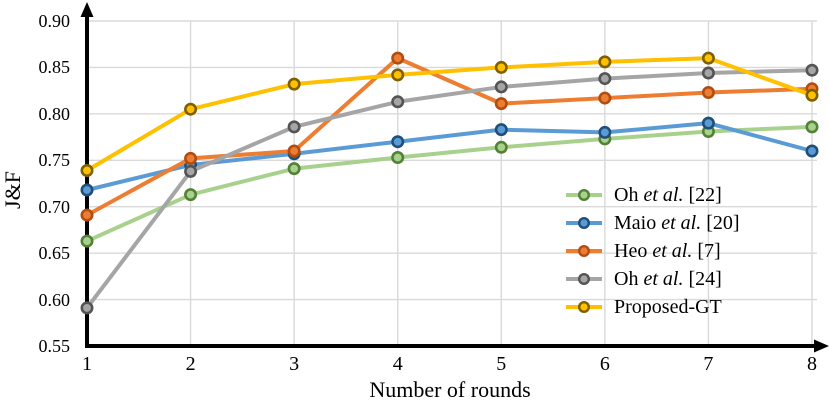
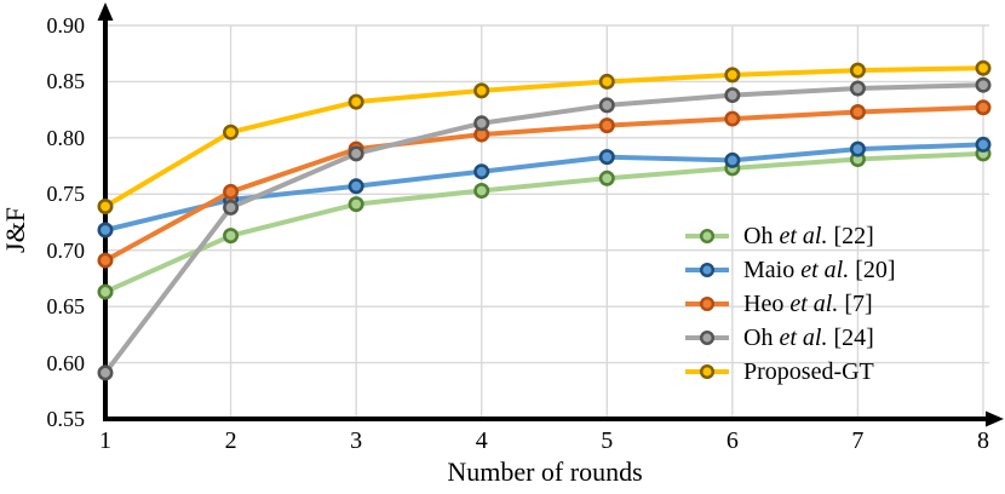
Heo et al. [7]/3: 0.76 -> 0.79
Heo et al. [7]/4: 0.86 -> 0.80
Maio et al. [20]/8: 0.76 -> 0.79
Proposed-GT/8: 0.82 -> 0.86
